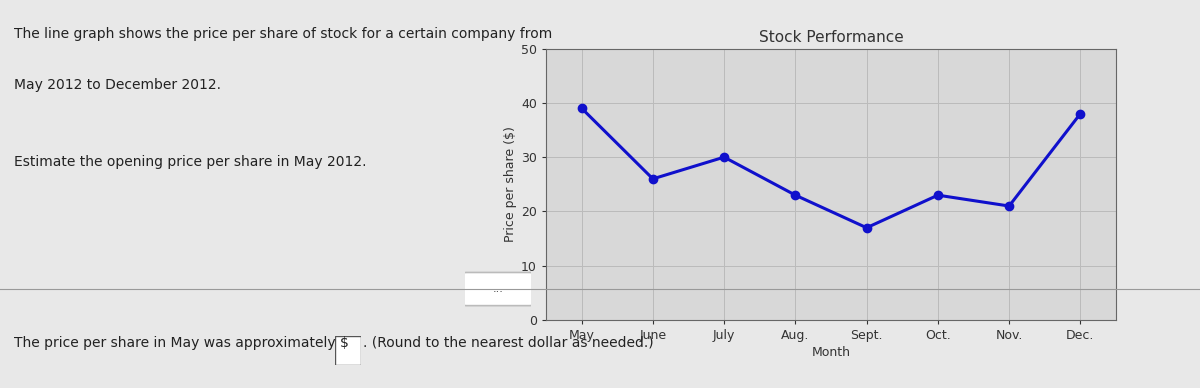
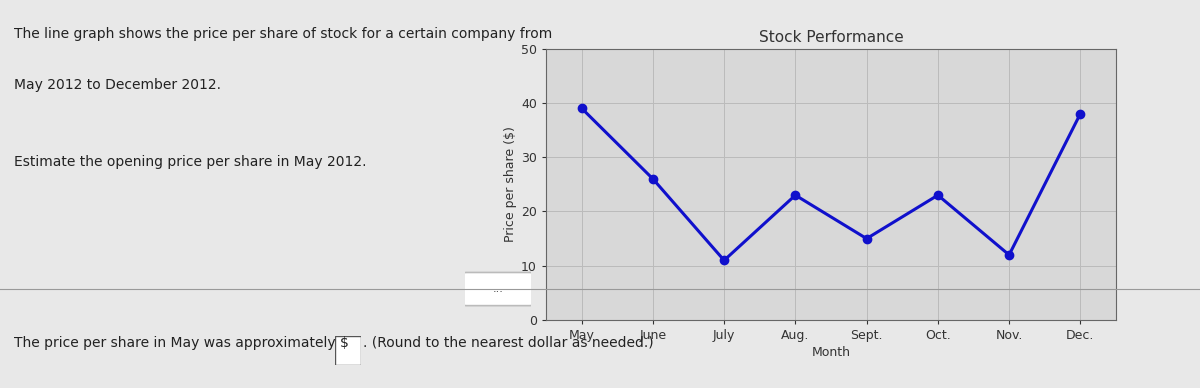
July: 30 -> 11
Sept.: 17 -> 15
Nov.: 21 -> 12
